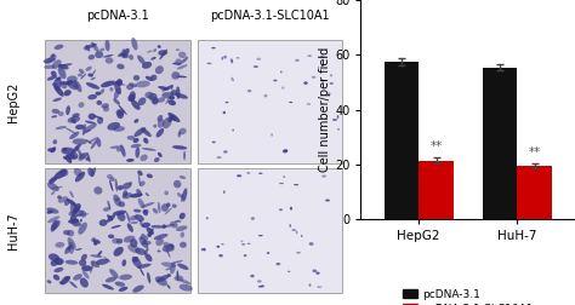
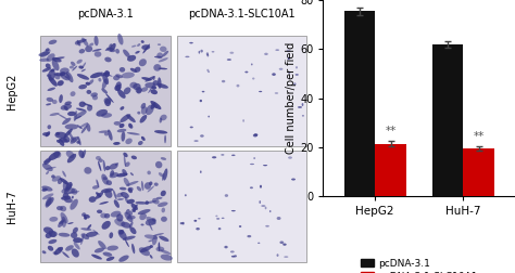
pcDNA-3.1/HepG2: 57.5 -> 75.5
pcDNA-3.1/HuH-7: 55.5 -> 62.0
